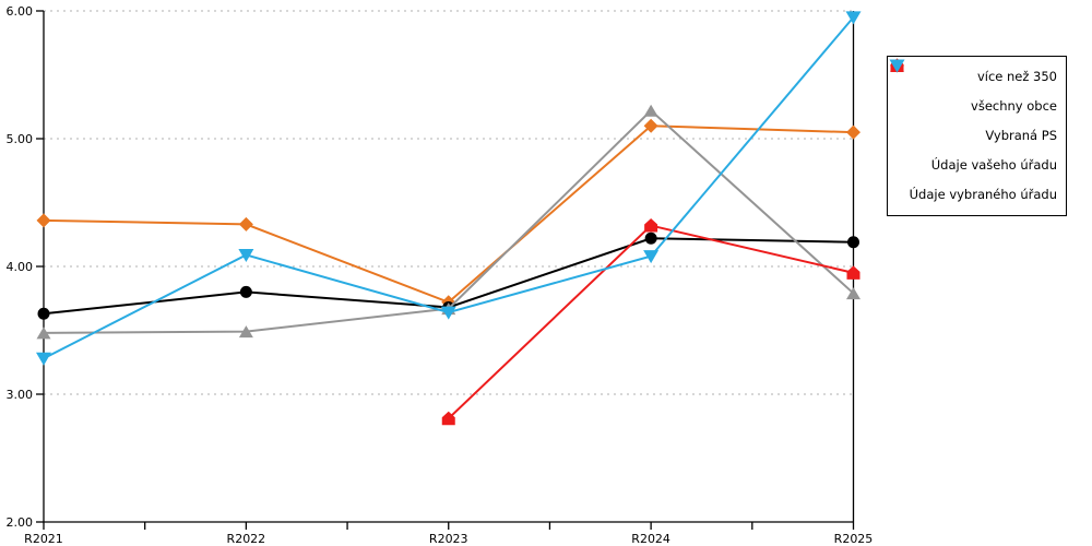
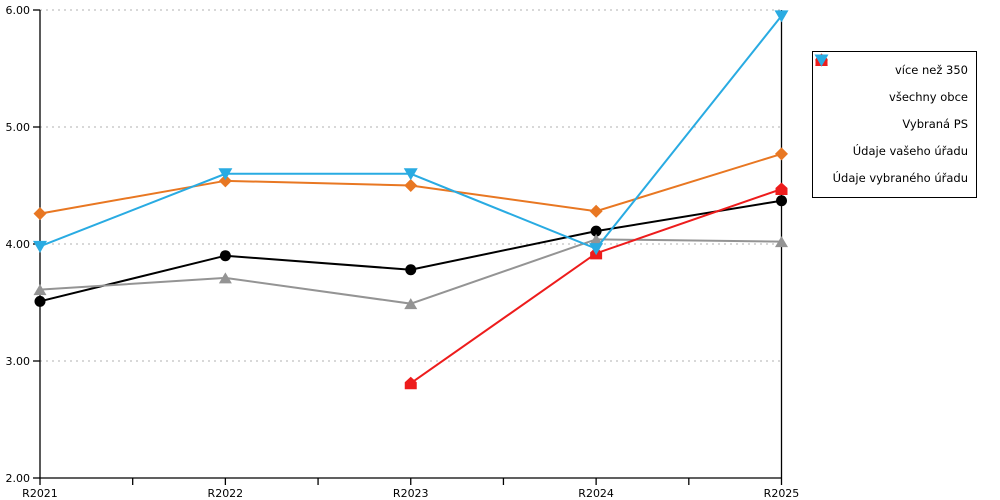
více než 350/R2021: 4.36 -> 4.26
všechny obce/R2021: 3.63 -> 3.51
Vybraná PS/R2021: 3.48 -> 3.61
Údaje vybraného úřadu/R2021: 3.28 -> 3.98
více než 350/R2022: 4.33 -> 4.54
všechny obce/R2022: 3.80 -> 3.90
Vybraná PS/R2022: 3.49 -> 3.71
Údaje vybraného úřadu/R2022: 4.09 -> 4.60
více než 350/R2023: 3.72 -> 4.50
všechny obce/R2023: 3.68 -> 3.78
Vybraná PS/R2023: 3.67 -> 3.49
Údaje vybraného úřadu/R2023: 3.64 -> 4.60
více než 350/R2024: 5.10 -> 4.28
všechny obce/R2024: 4.22 -> 4.11
Vybraná PS/R2024: 5.22 -> 4.04
Údaje vašeho úřadu/R2024: 4.32 -> 3.92
Údaje vybraného úřadu/R2024: 4.08 -> 3.96
více než 350/R2025: 5.05 -> 4.77
všechny obce/R2025: 4.19 -> 4.37
Vybraná PS/R2025: 3.79 -> 4.02
Údaje vašeho úřadu/R2025: 3.95 -> 4.47
